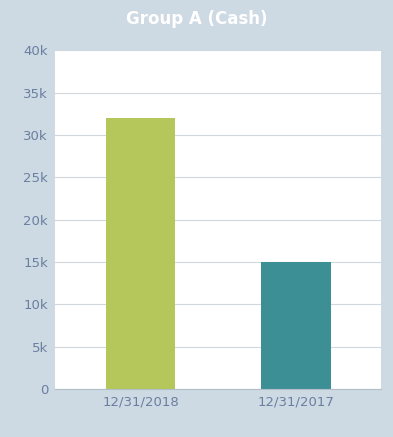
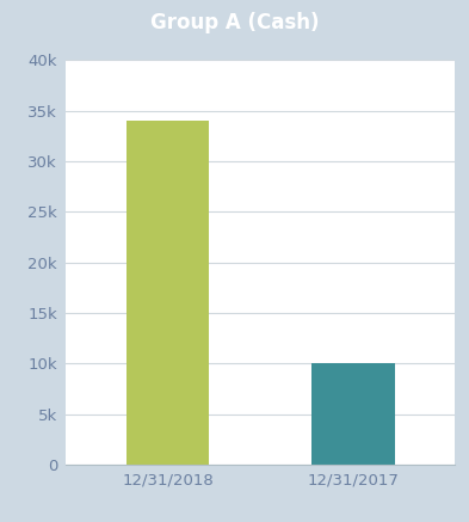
12/31/2018: 32k -> 34k
12/31/2017: 15k -> 10k
